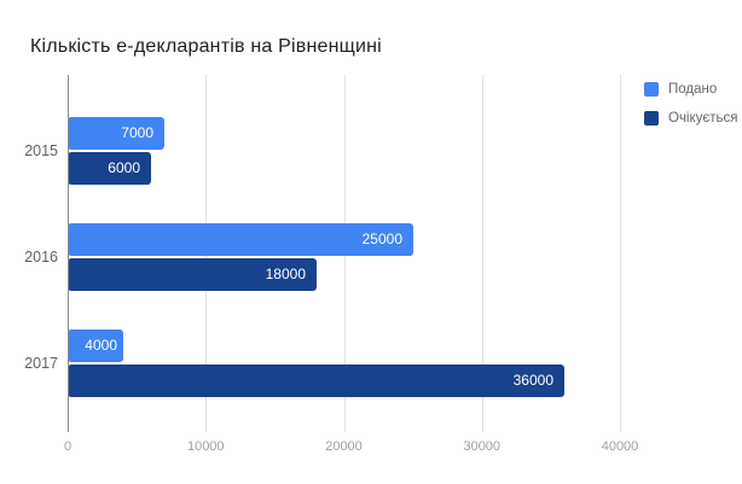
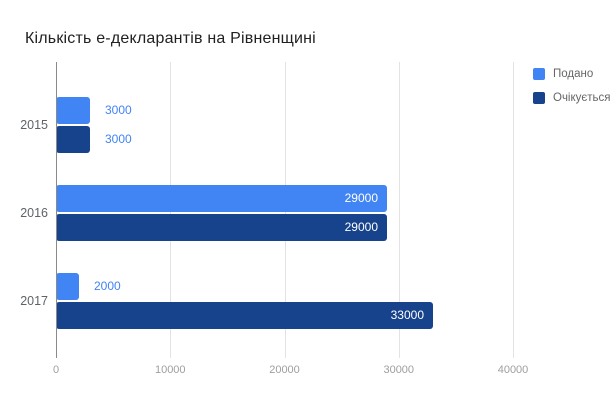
Подано/2015: 7000 -> 3000
Очікується/2015: 6000 -> 3000
Подано/2016: 25000 -> 29000
Очікується/2016: 18000 -> 29000
Подано/2017: 4000 -> 2000
Очікується/2017: 36000 -> 33000
